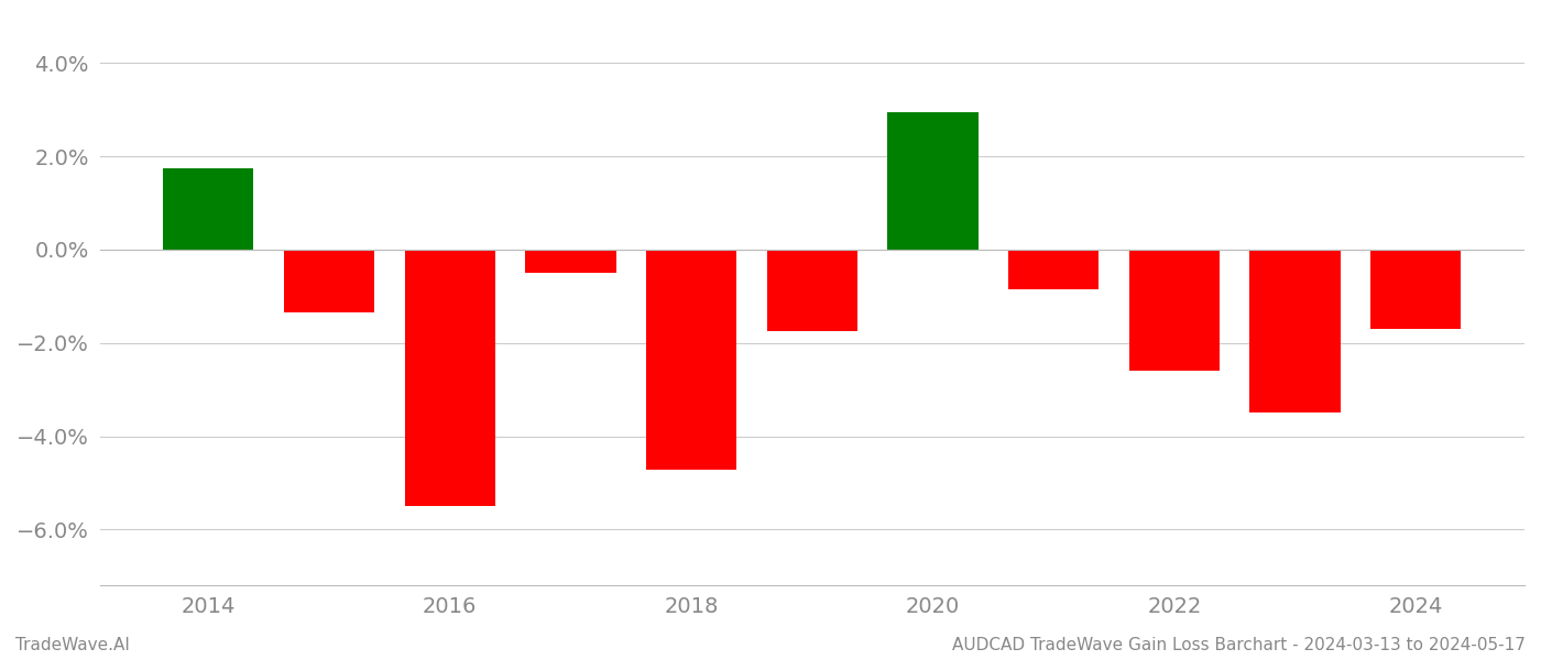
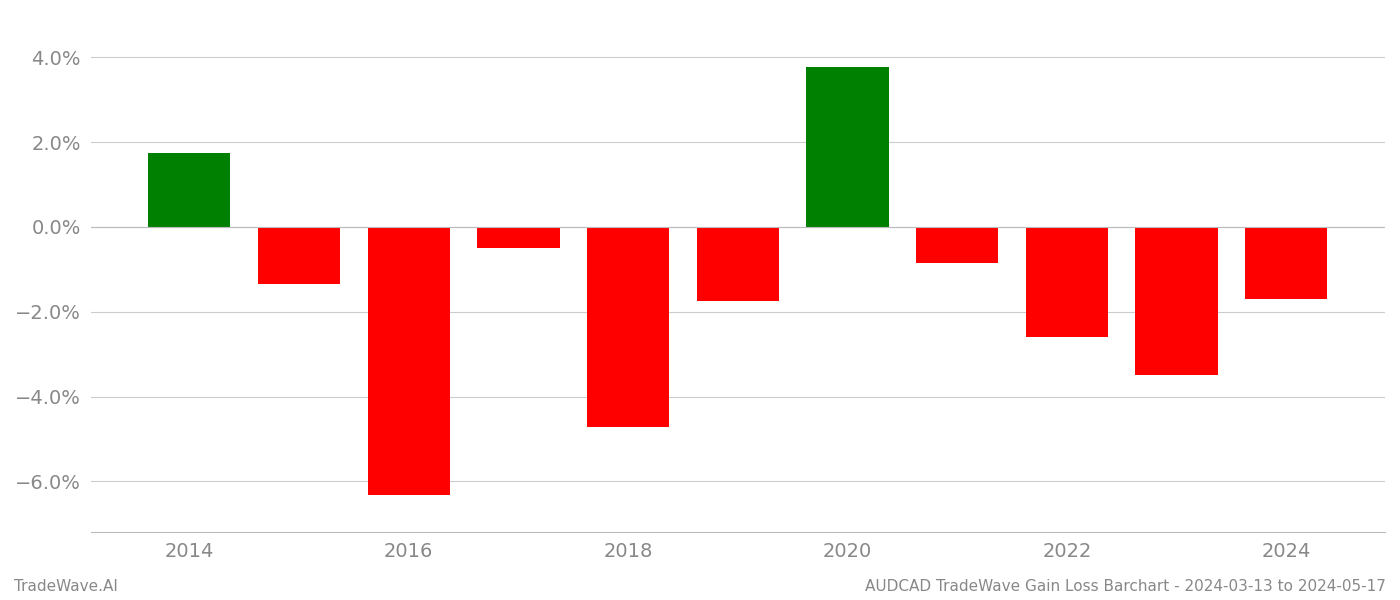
2016: -5.50% -> -6.32%
2020: 2.95% -> 3.77%
